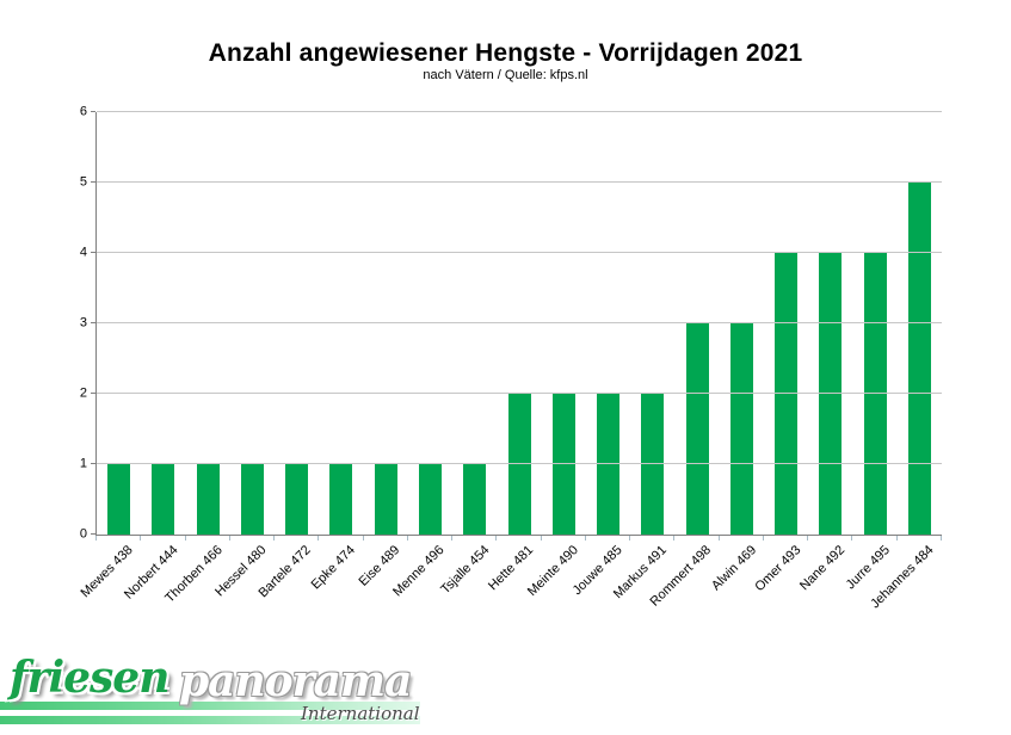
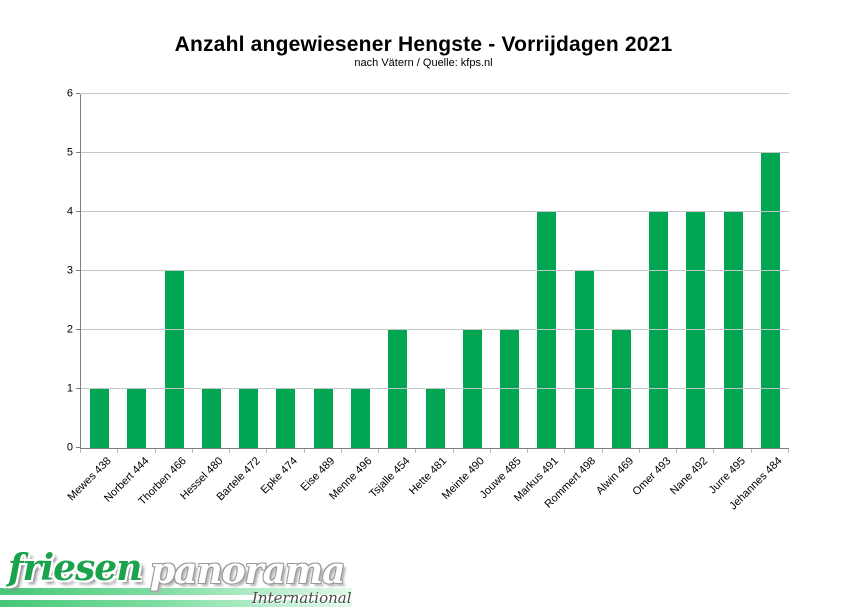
Thorben 466: 1 -> 3
Tsjalle 454: 1 -> 2
Hette 481: 2 -> 1
Markus 491: 2 -> 4
Alwin 469: 3 -> 2
